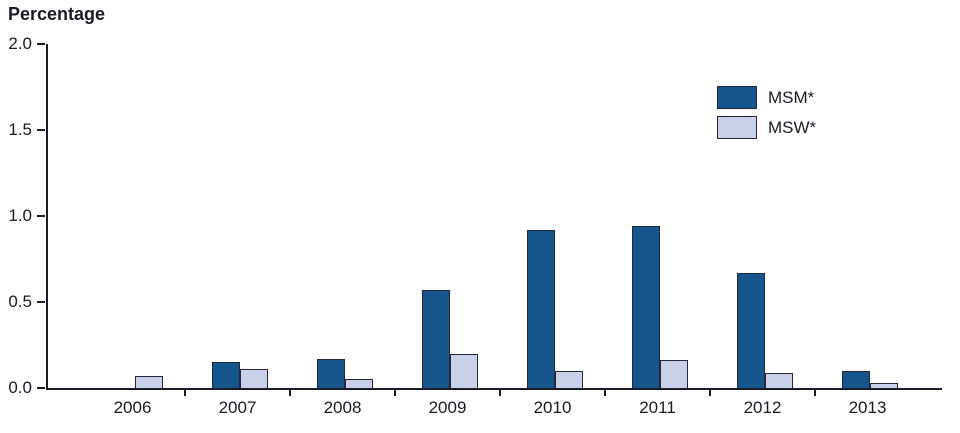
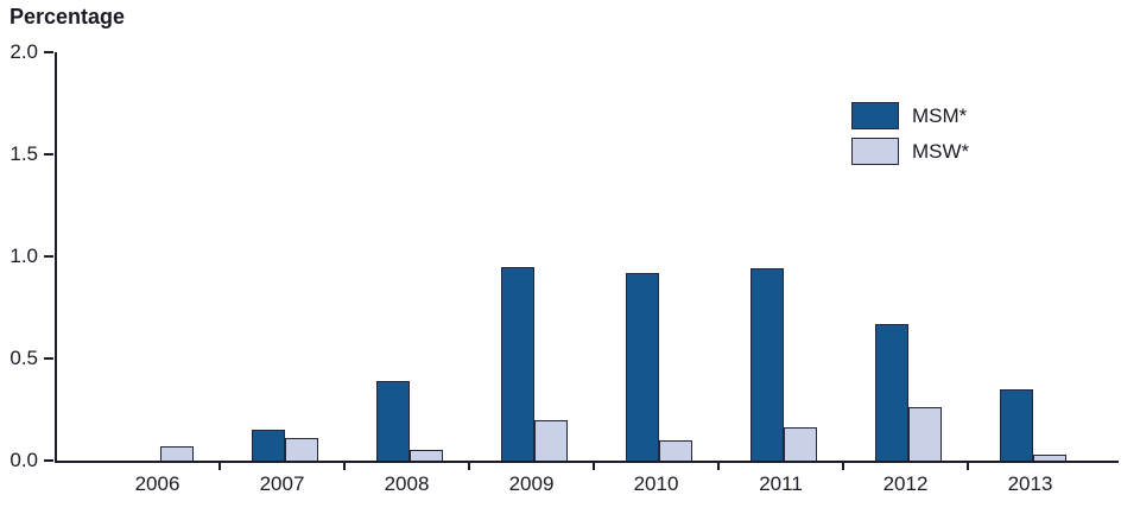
MSM*/2008: 0.17 -> 0.39
MSM*/2009: 0.57 -> 0.95
MSW*/2012: 0.09 -> 0.26
MSM*/2013: 0.10 -> 0.35
